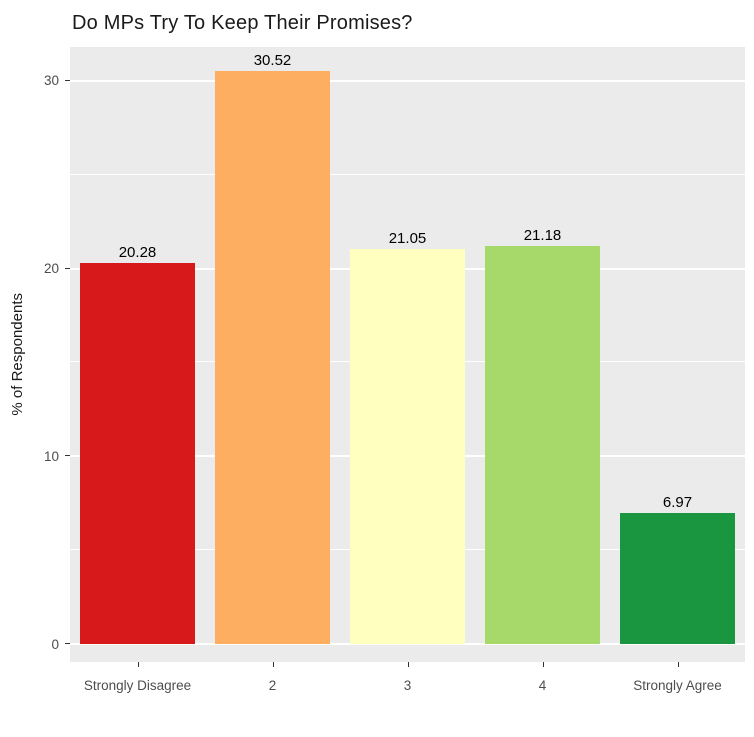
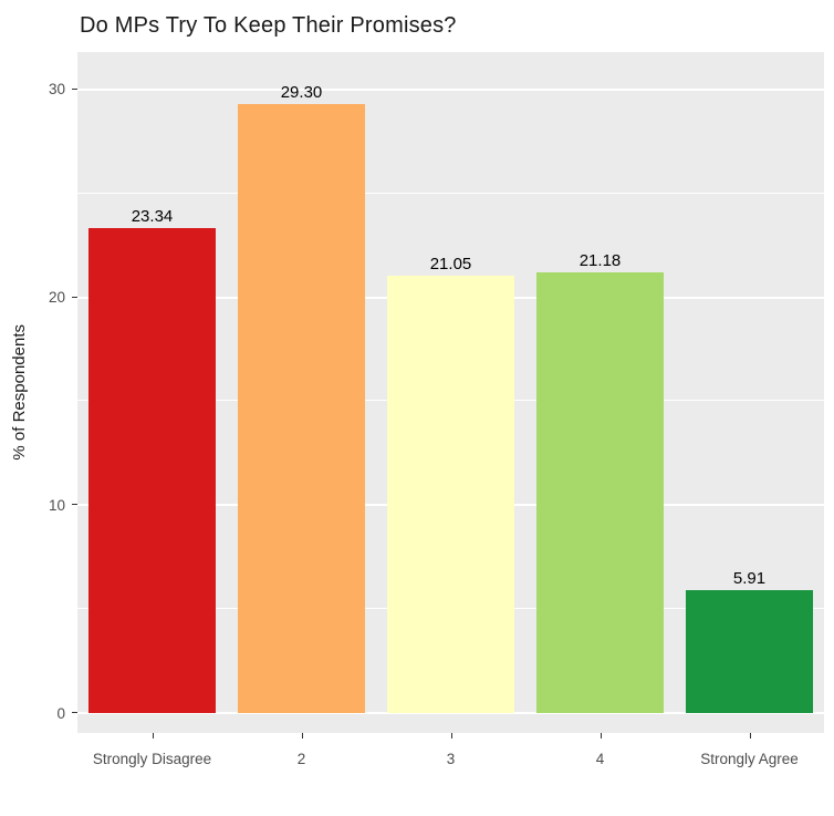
Strongly Disagree: 20.28 -> 23.34
2: 30.52 -> 29.30
Strongly Agree: 6.97 -> 5.91
